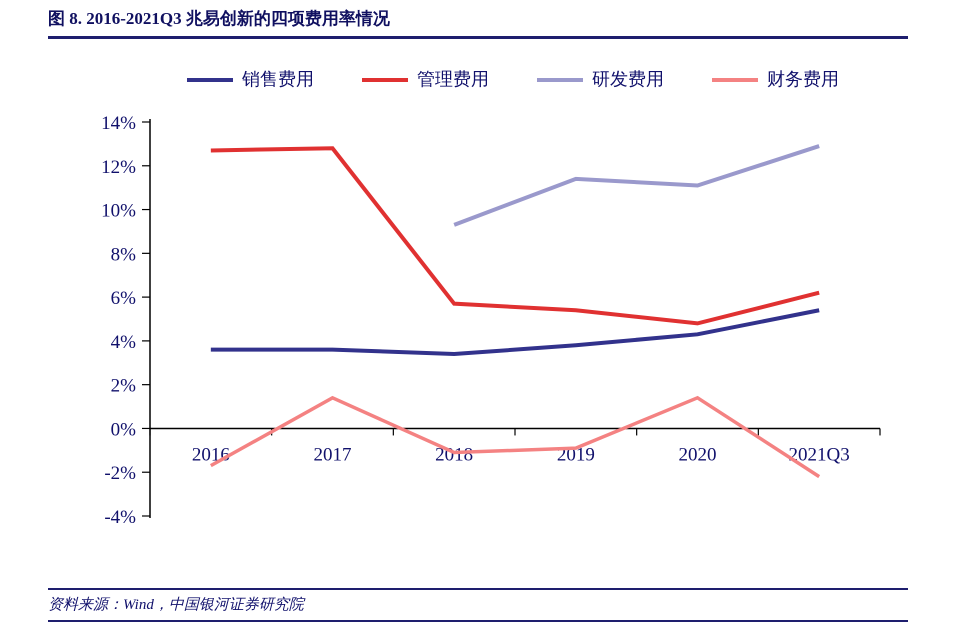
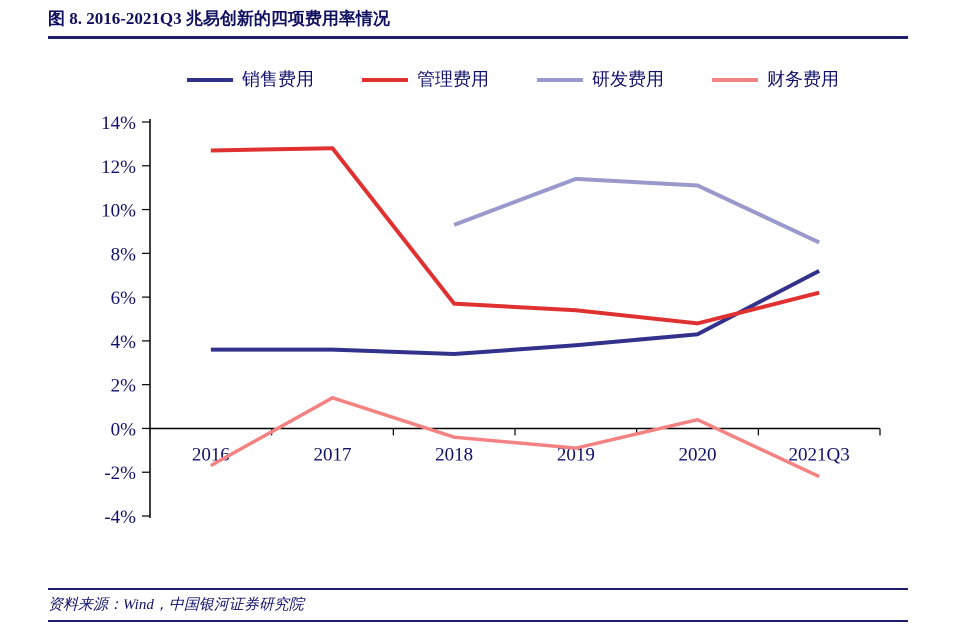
财务费用/2018: -1.1% -> -0.4%
财务费用/2020: 1.4% -> 0.4%
销售费用/2021Q3: 5.4% -> 7.2%
研发费用/2021Q3: 12.9% -> 8.5%
